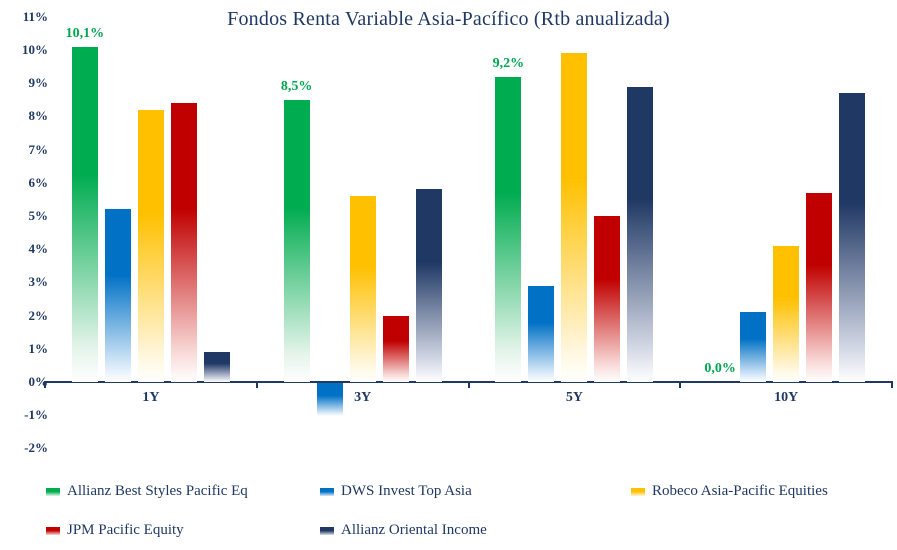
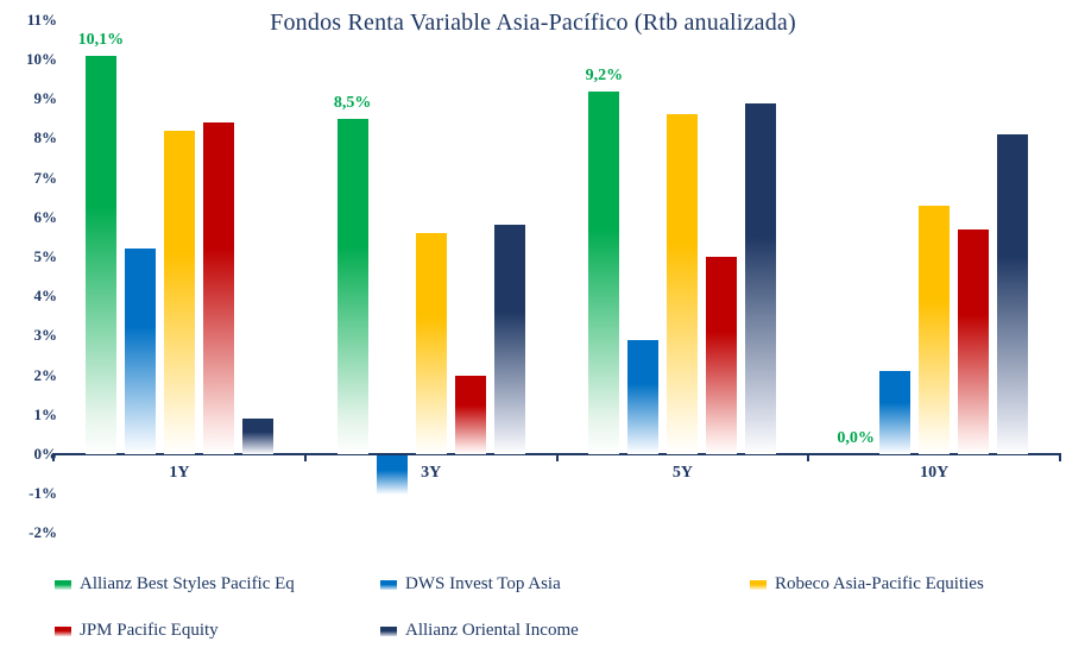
Robeco Asia-Pacific Equities/5Y: 9.9% -> 8.6%
Robeco Asia-Pacific Equities/10Y: 4.1% -> 6.3%
Allianz Oriental Income/10Y: 8.7% -> 8.1%
